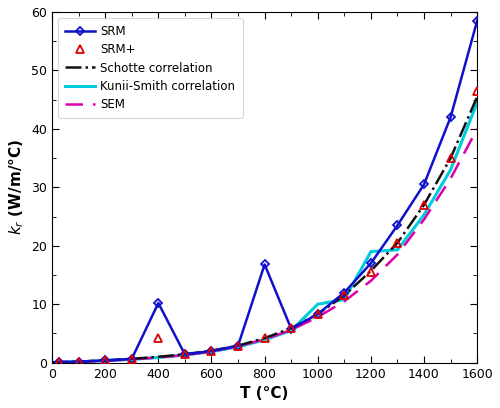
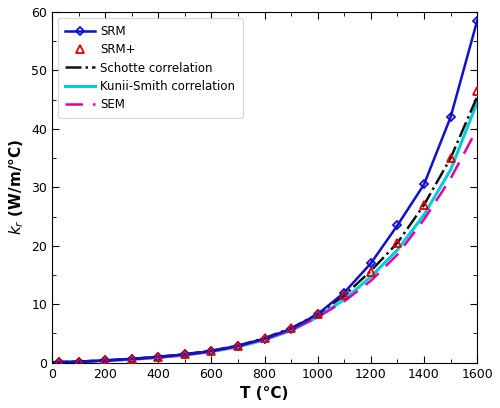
SRM/400: 10.2 -> 1.0
SRM+/400: 4.2 -> 1.0
SRM/800: 16.8 -> 4.1
Kunii-Smith correlation/1000: 10.0 -> 7.8
Kunii-Smith correlation/1200: 19.0 -> 14.7
